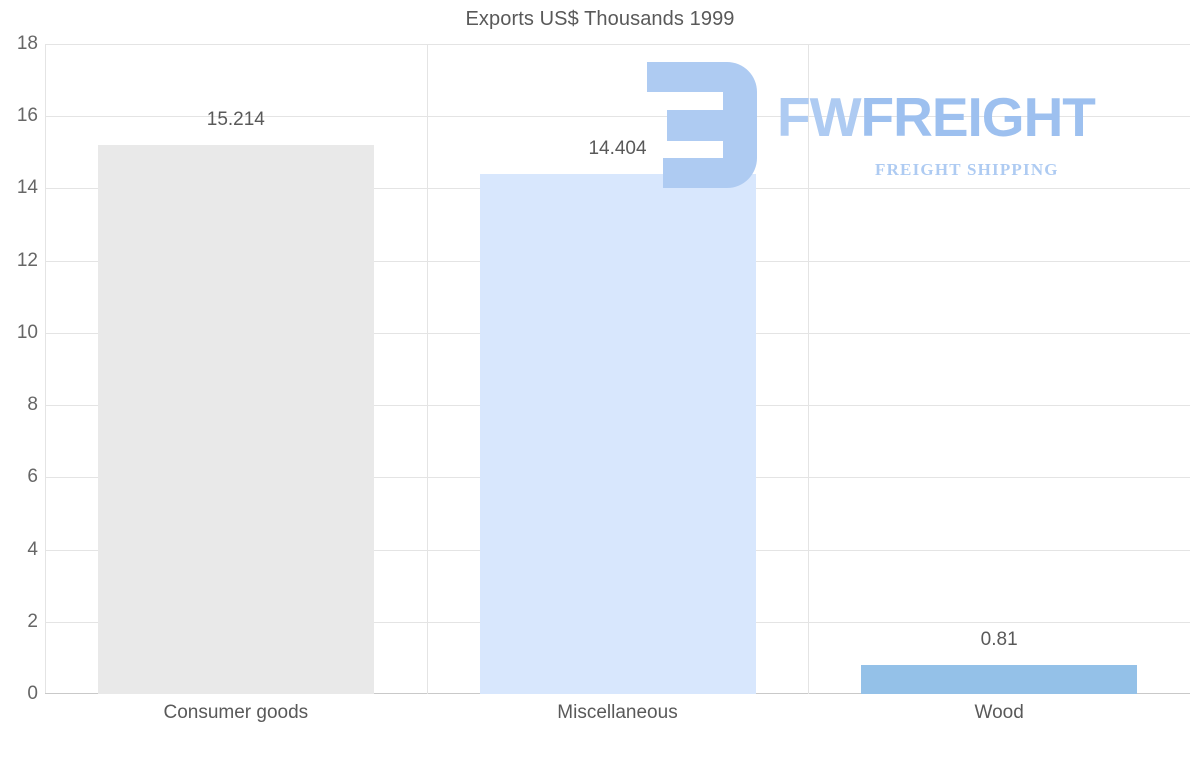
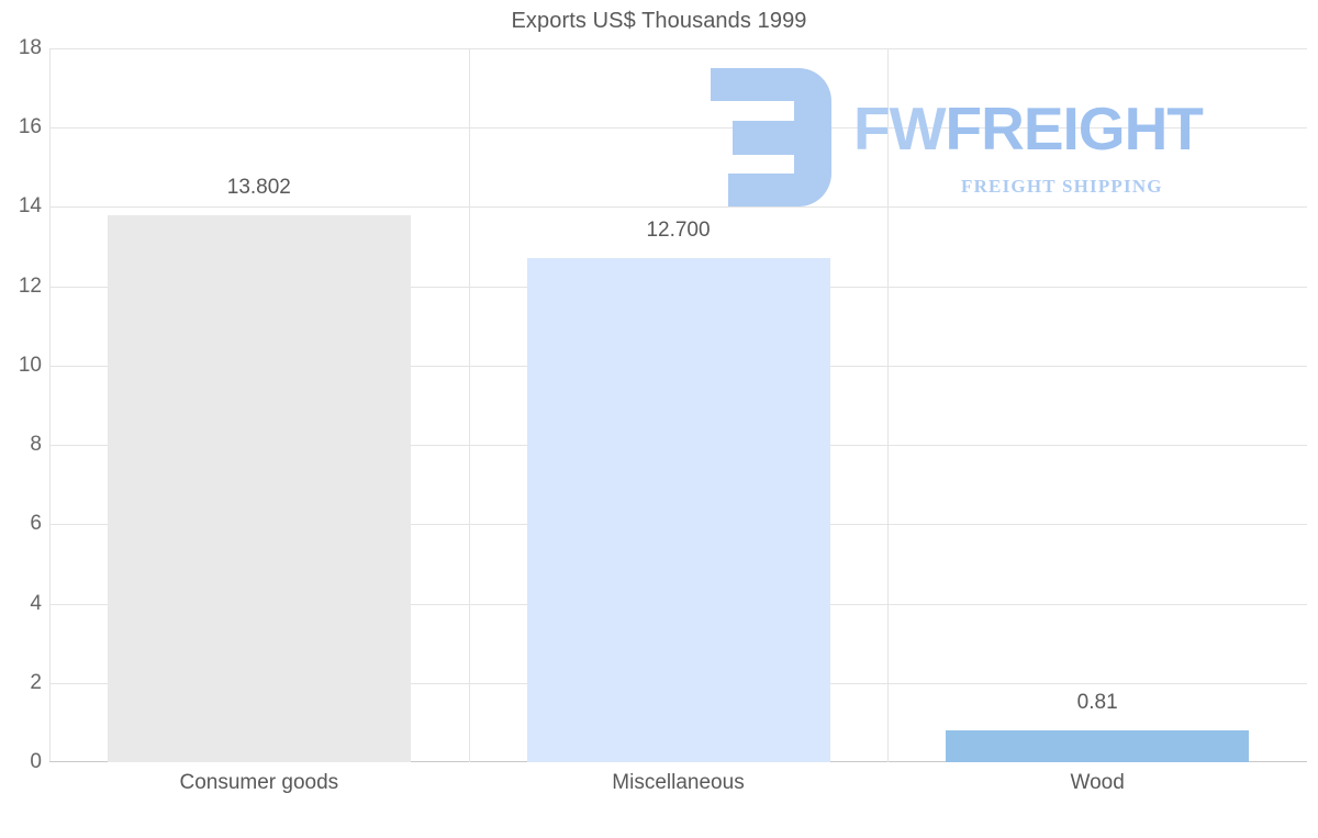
Consumer goods: 15.214 -> 13.802
Miscellaneous: 14.404 -> 12.700
